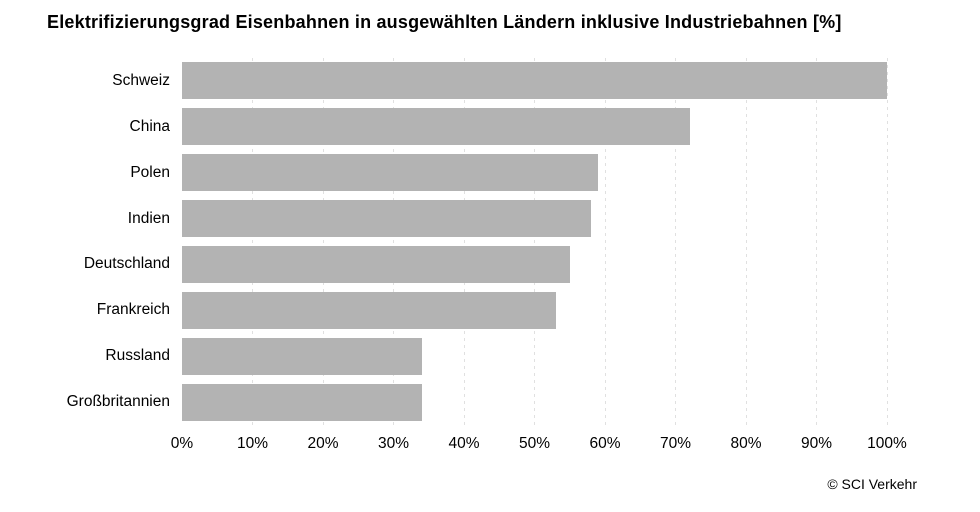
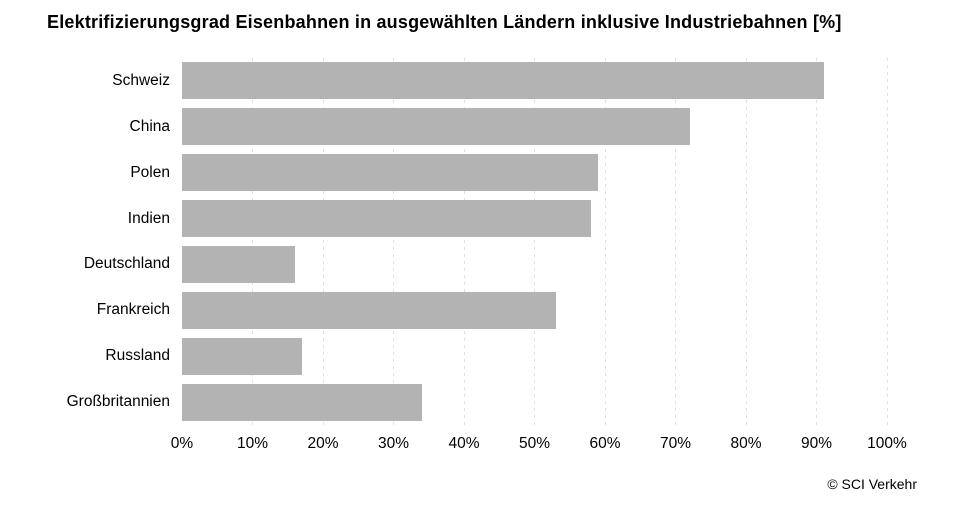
Schweiz: 100% -> 91%
Deutschland: 55% -> 16%
Russland: 34% -> 17%
